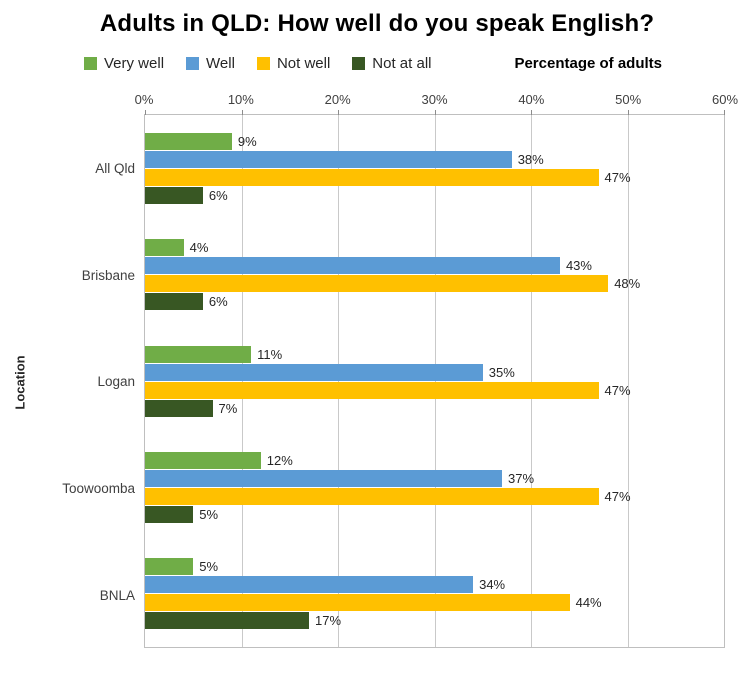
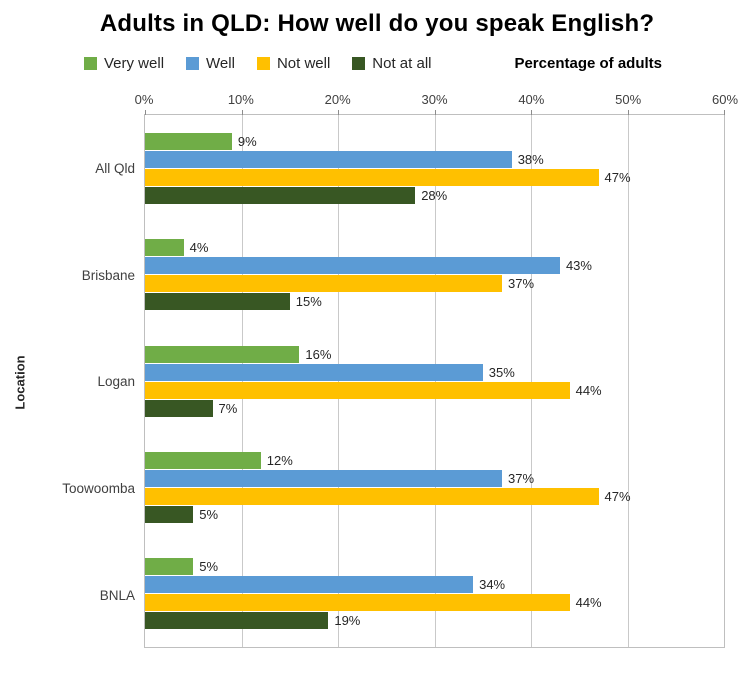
Not at all/All Qld: 6% -> 28%
Not well/Brisbane: 48% -> 37%
Not at all/Brisbane: 6% -> 15%
Very well/Logan: 11% -> 16%
Not well/Logan: 47% -> 44%
Not at all/BNLA: 17% -> 19%
